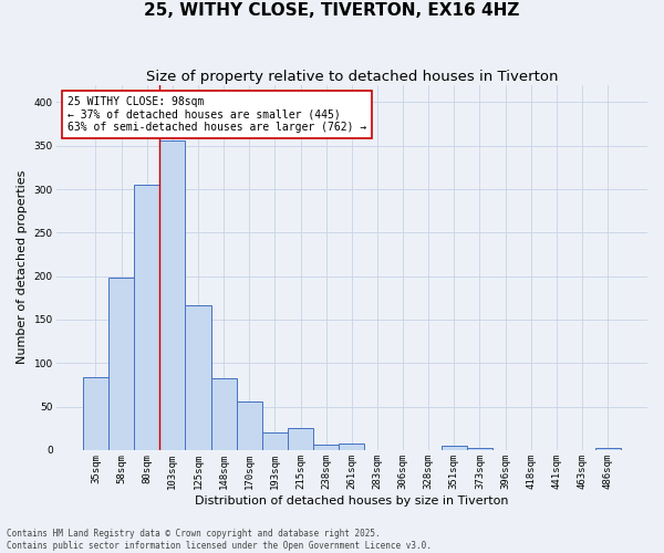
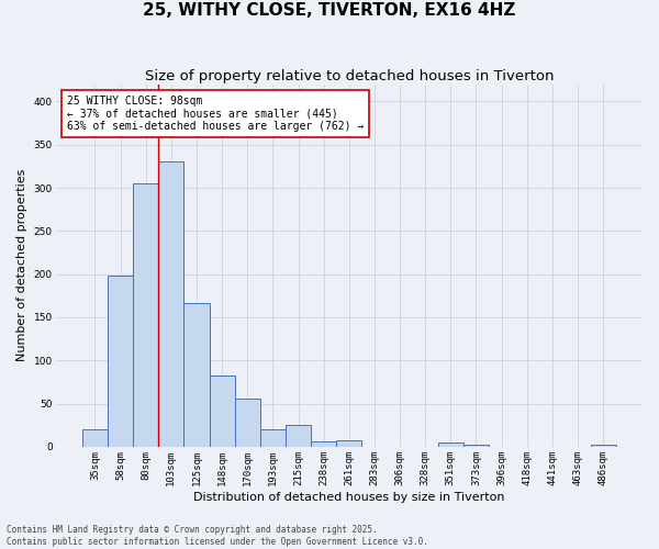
35sqm: 84 -> 20
103sqm: 356 -> 330
